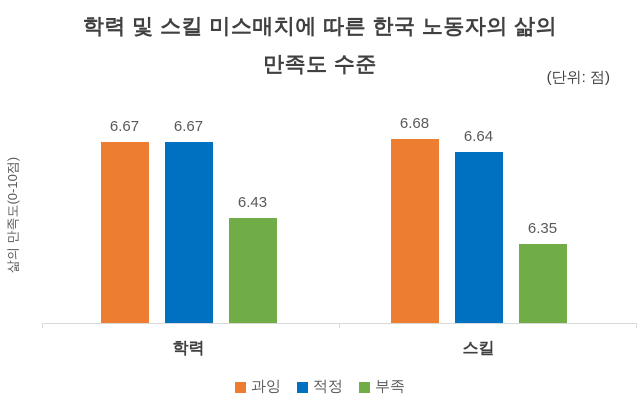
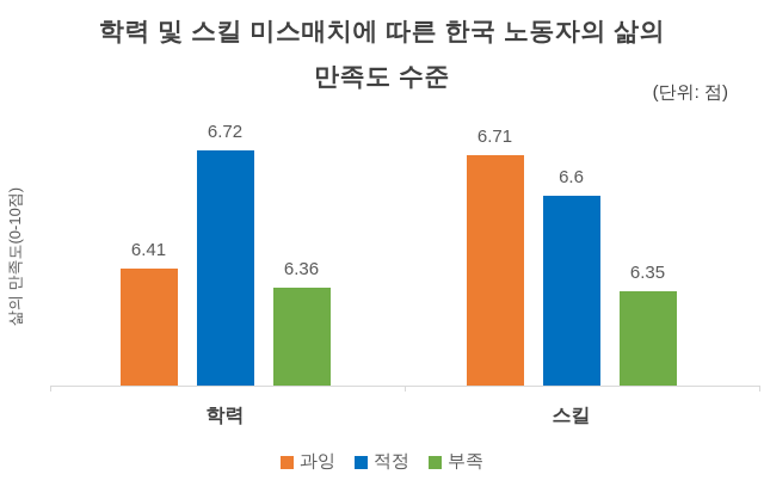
과잉/학력: 6.67 -> 6.41
적정/학력: 6.67 -> 6.72
부족/학력: 6.43 -> 6.36
과잉/스킬: 6.68 -> 6.71
적정/스킬: 6.64 -> 6.6
